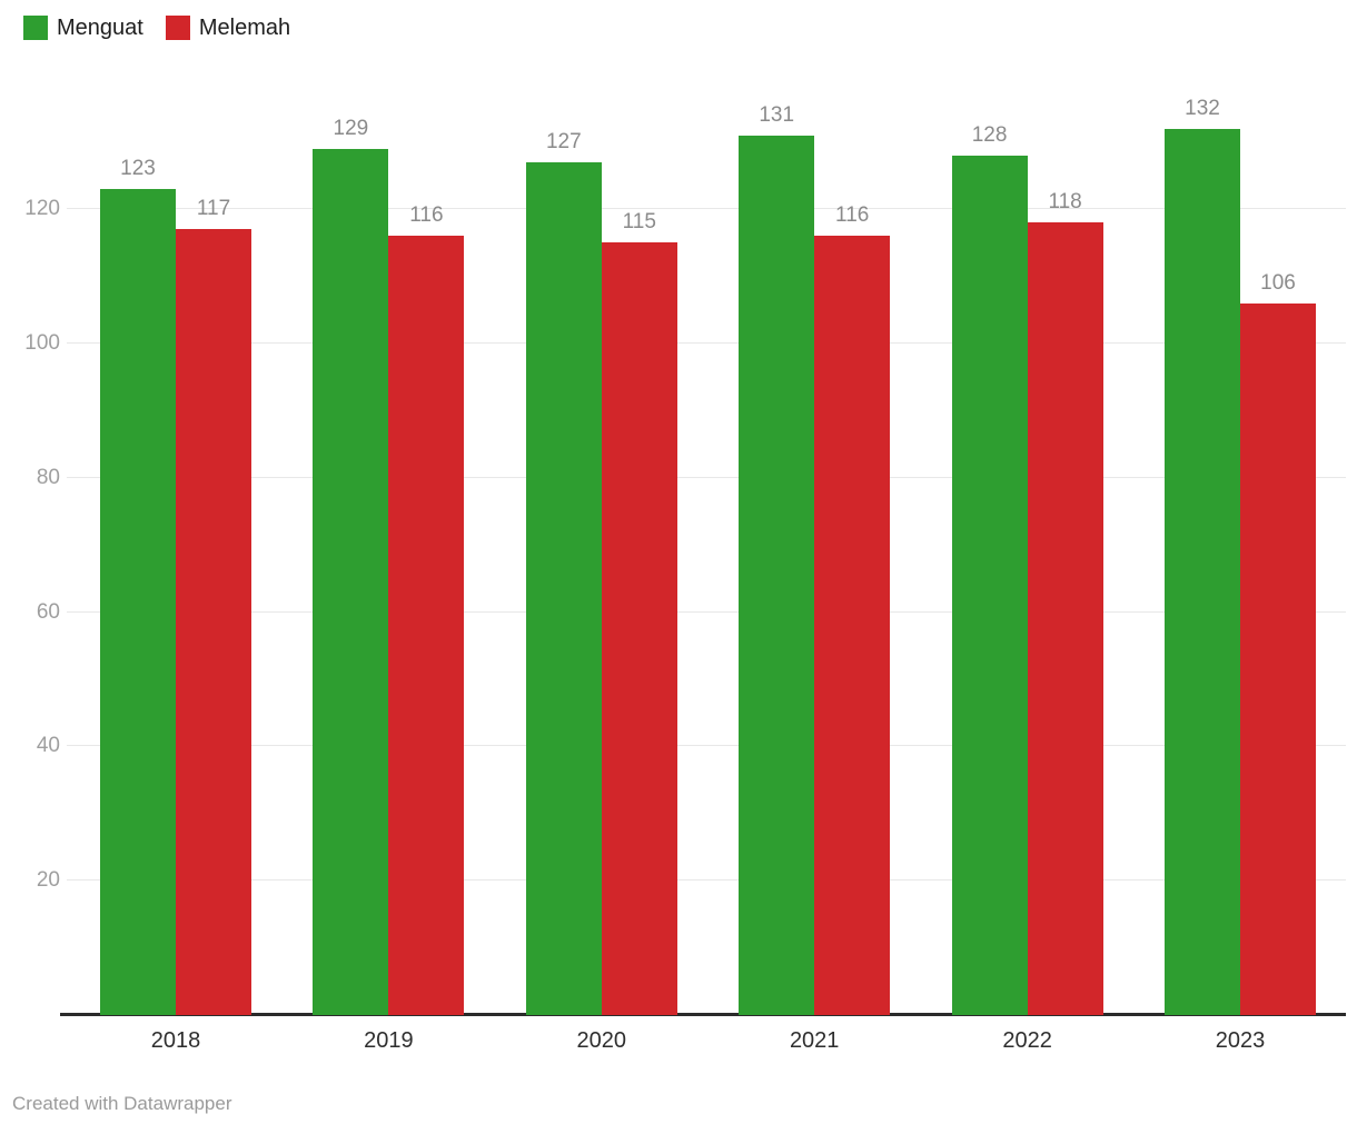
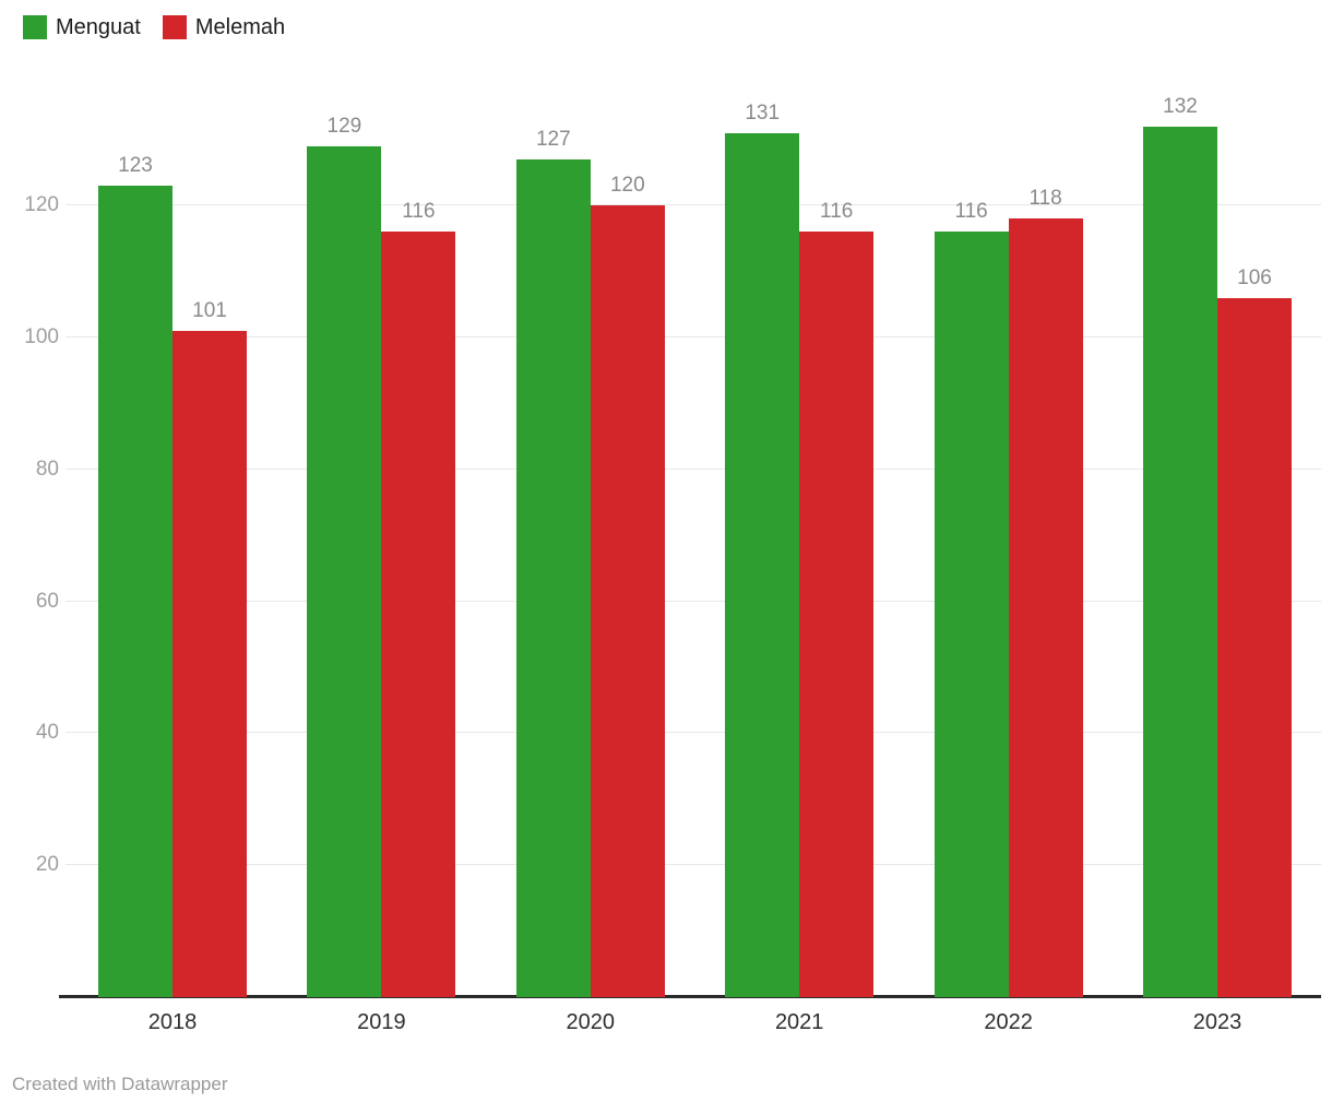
Melemah/2018: 117 -> 101
Melemah/2020: 115 -> 120
Menguat/2022: 128 -> 116
